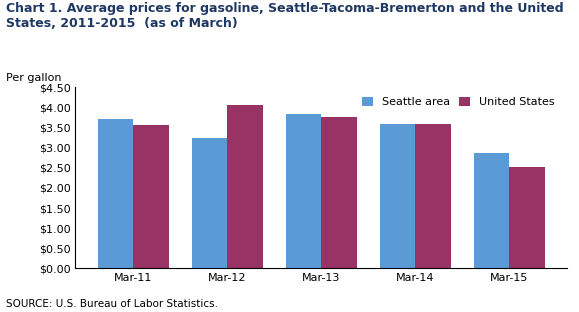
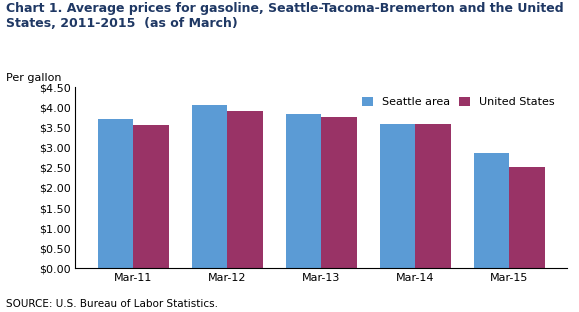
Seattle area/Mar-12: $3.25 -> $4.05
United States/Mar-12: $4.05 -> $3.90
